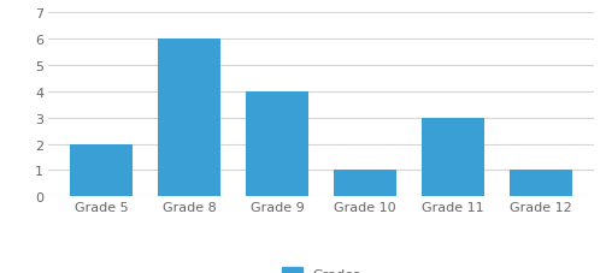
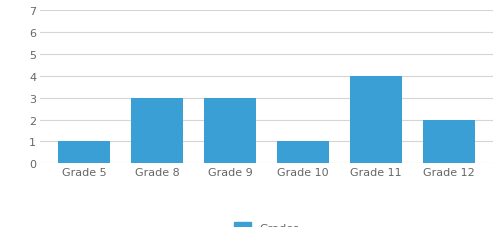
Grade 5: 2 -> 1
Grade 8: 6 -> 3
Grade 9: 4 -> 3
Grade 11: 3 -> 4
Grade 12: 1 -> 2
